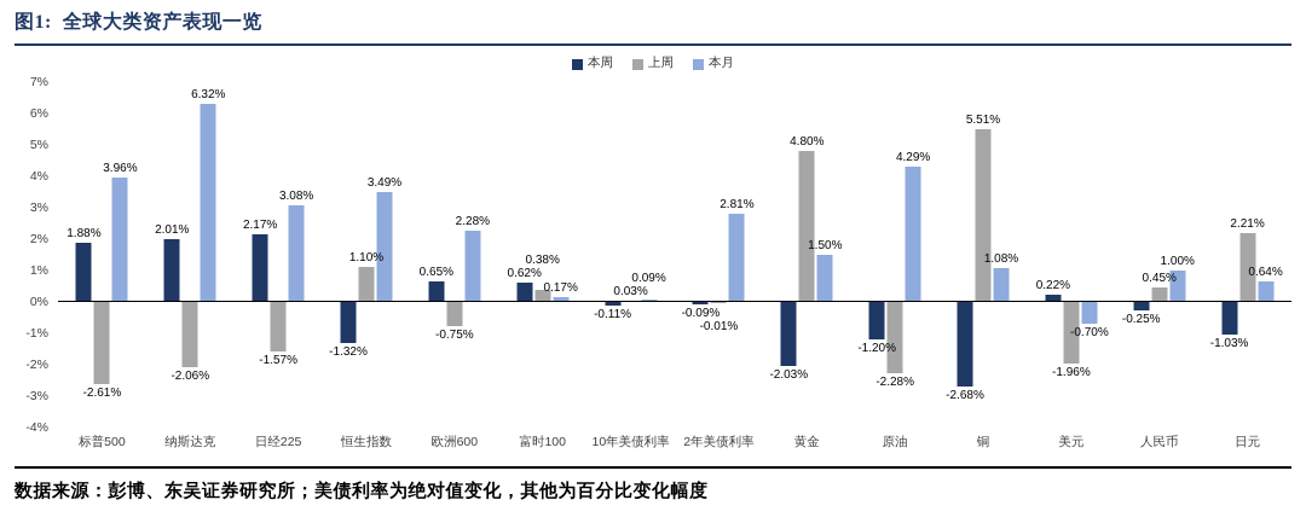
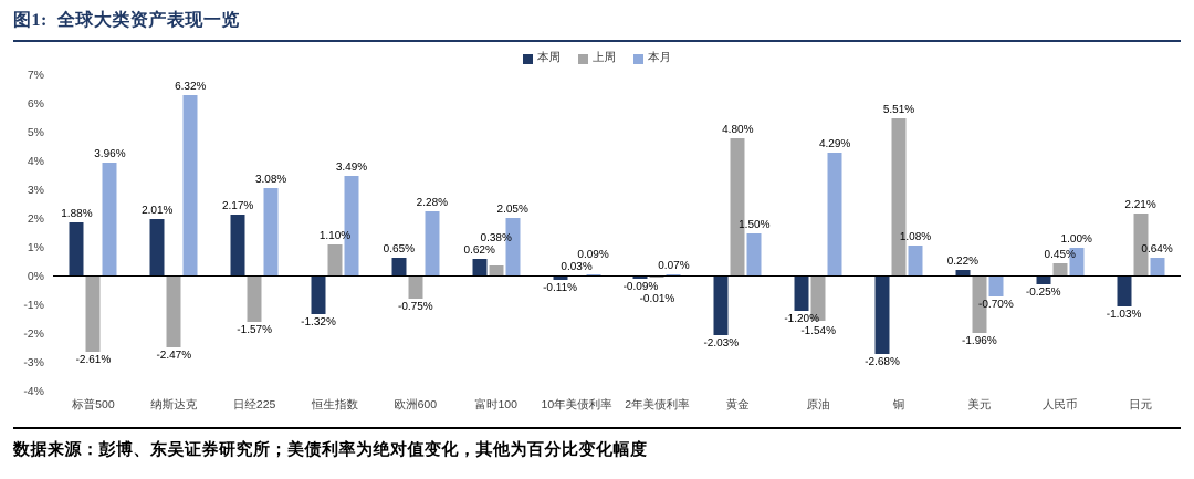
上周/纳斯达克: -2.06% -> -2.47%
本月/富时100: 0.17% -> 2.05%
本月/2年美债利率: 2.81% -> 0.07%
上周/原油: -2.28% -> -1.54%
